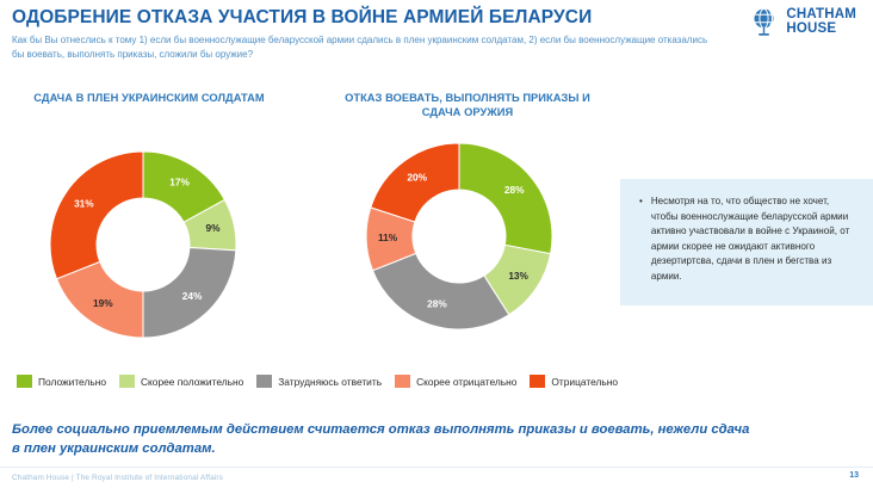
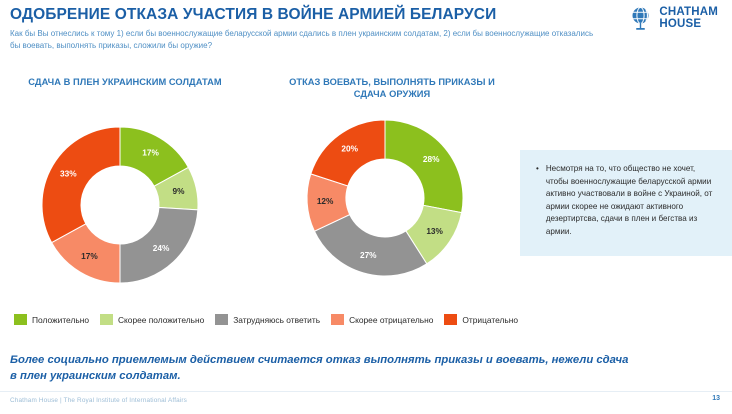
СДАЧА В ПЛЕН УКРАИНСКИМ СОЛДАТАМ/Скорее отрицательно: 19% -> 17%
СДАЧА В ПЛЕН УКРАИНСКИМ СОЛДАТАМ/Отрицательно: 31% -> 33%
ОТКАЗ ВОЕВАТЬ, ВЫПОЛНЯТЬ ПРИКАЗЫ И СДАЧА ОРУЖИЯ/Затрудняюсь ответить: 28% -> 27%
ОТКАЗ ВОЕВАТЬ, ВЫПОЛНЯТЬ ПРИКАЗЫ И СДАЧА ОРУЖИЯ/Скорее отрицательно: 11% -> 12%
